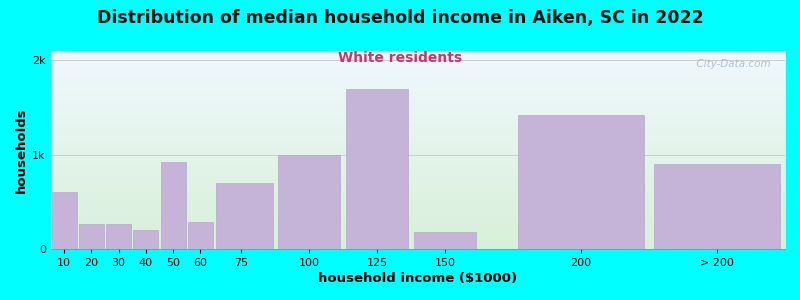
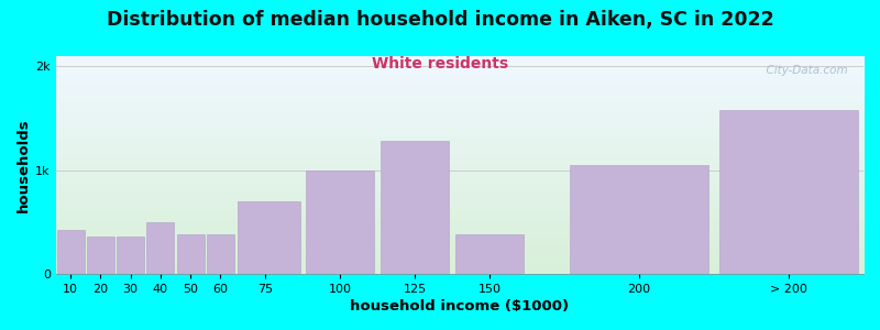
10: 0.60k -> 0.42k
20: 0.26k -> 0.36k
30: 0.26k -> 0.36k
40: 0.20k -> 0.50k
50: 0.92k -> 0.38k
60: 0.28k -> 0.38k
125: 1.70k -> 1.28k
150: 0.18k -> 0.38k
200: 1.42k -> 1.05k
> 200: 0.90k -> 1.58k
